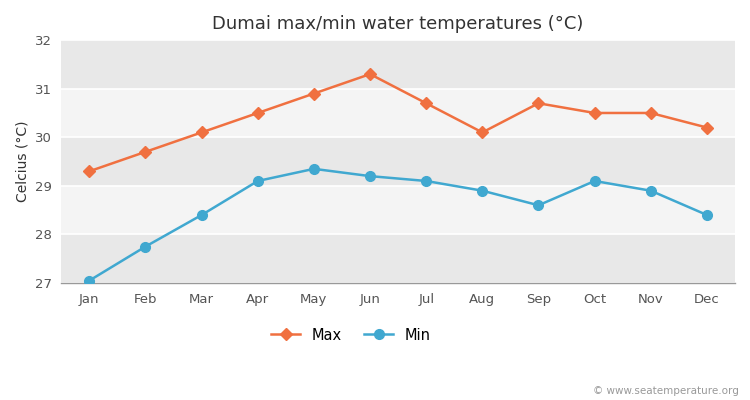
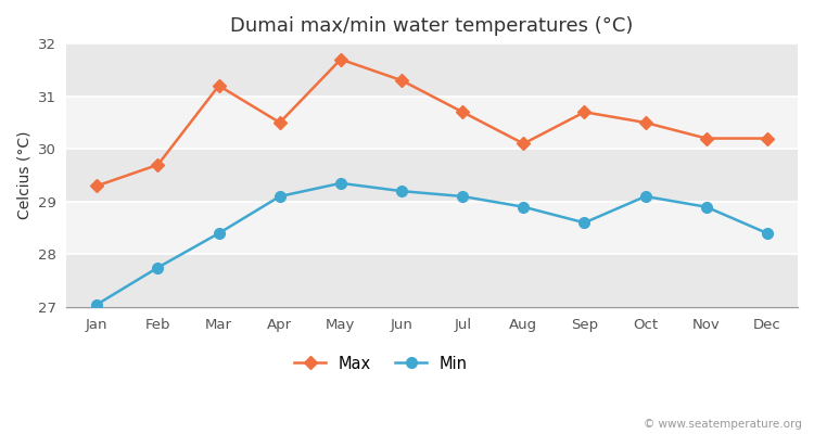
Max/Mar: 30.1 -> 31.2
Max/May: 30.9 -> 31.7
Max/Nov: 30.5 -> 30.2
